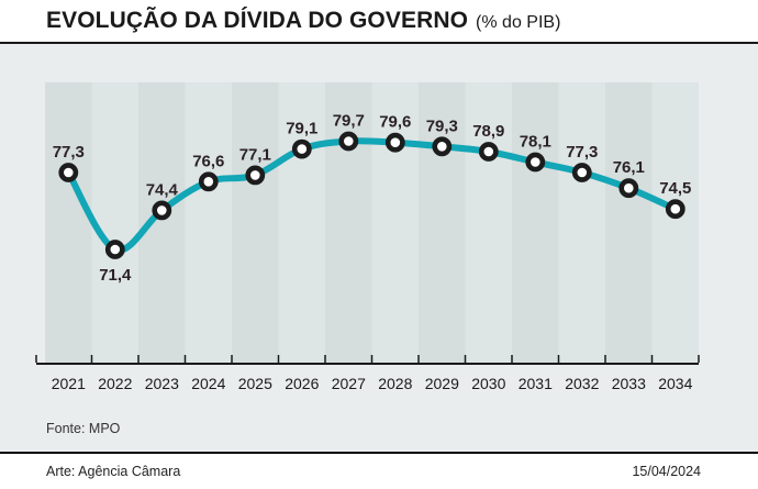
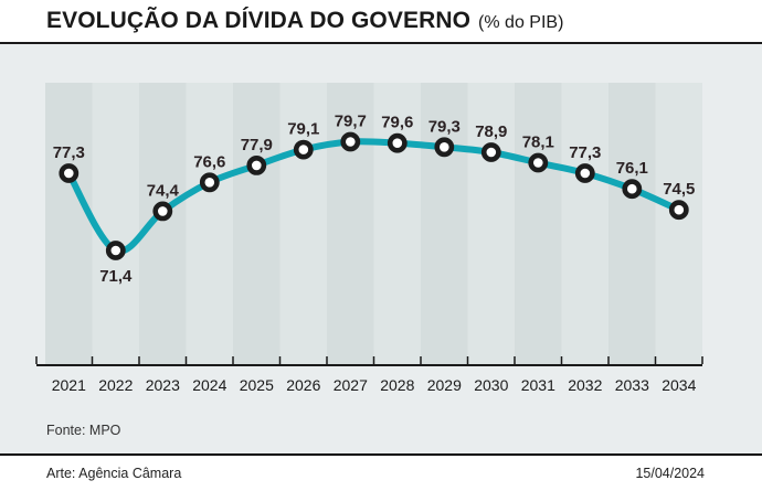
2025: 77,1 -> 77,9
